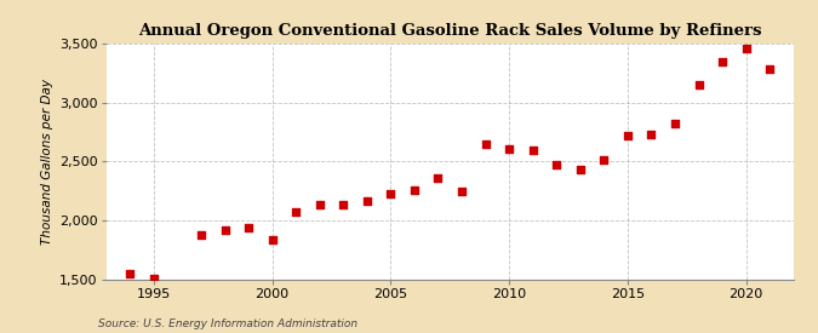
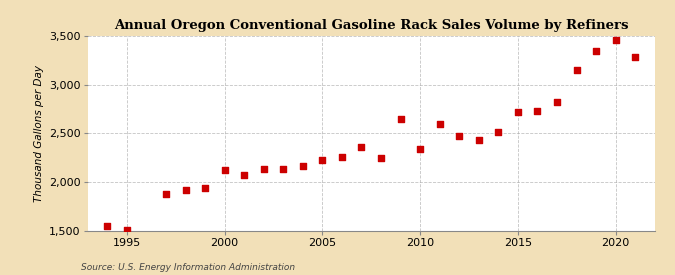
2000: 1,840 -> 2,120
2010: 2,610 -> 2,340
